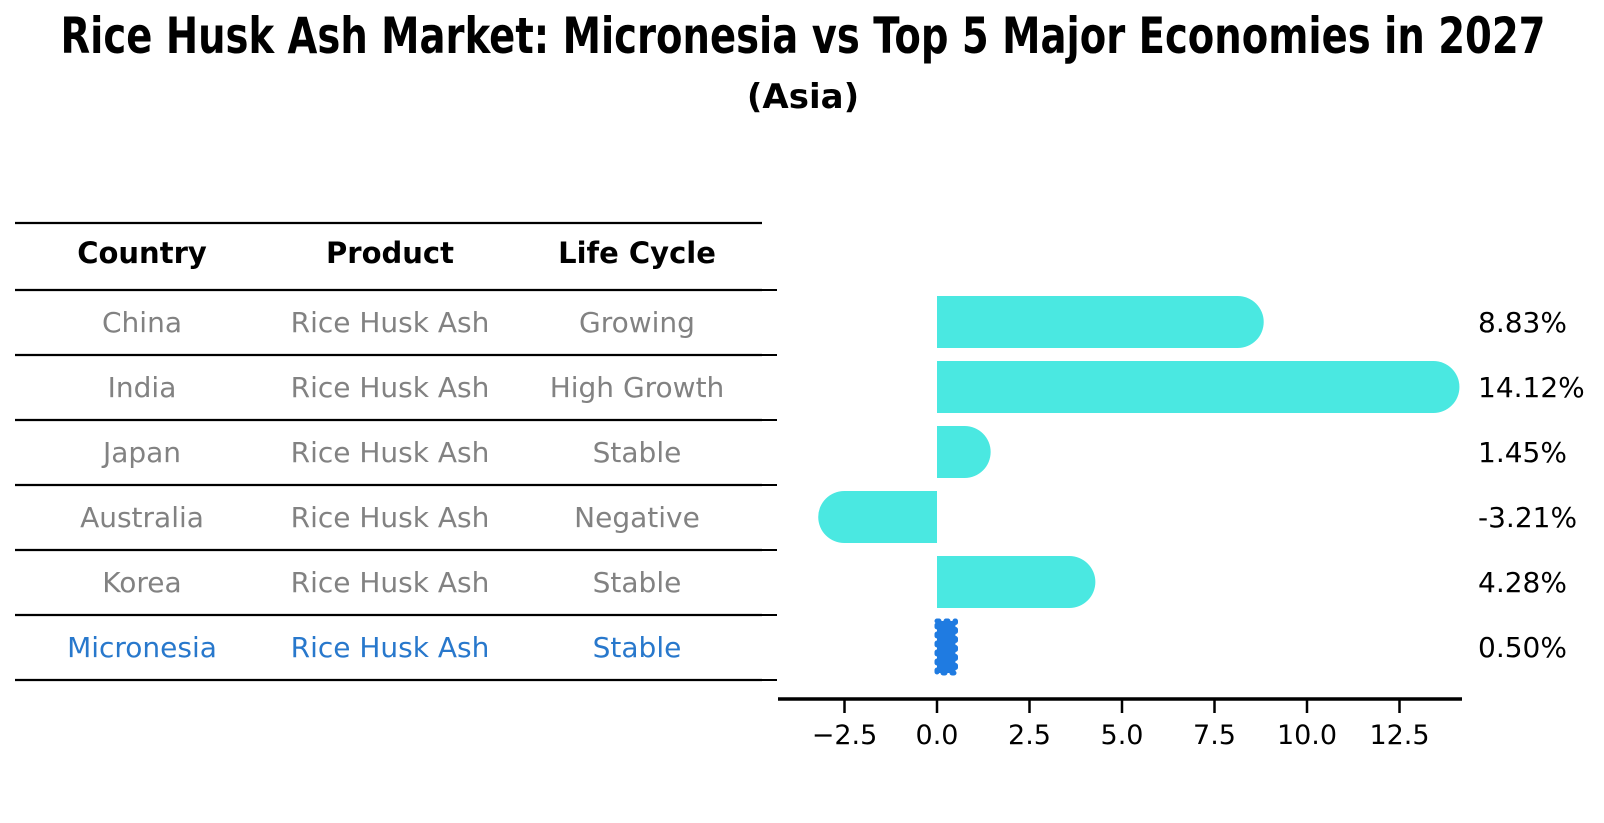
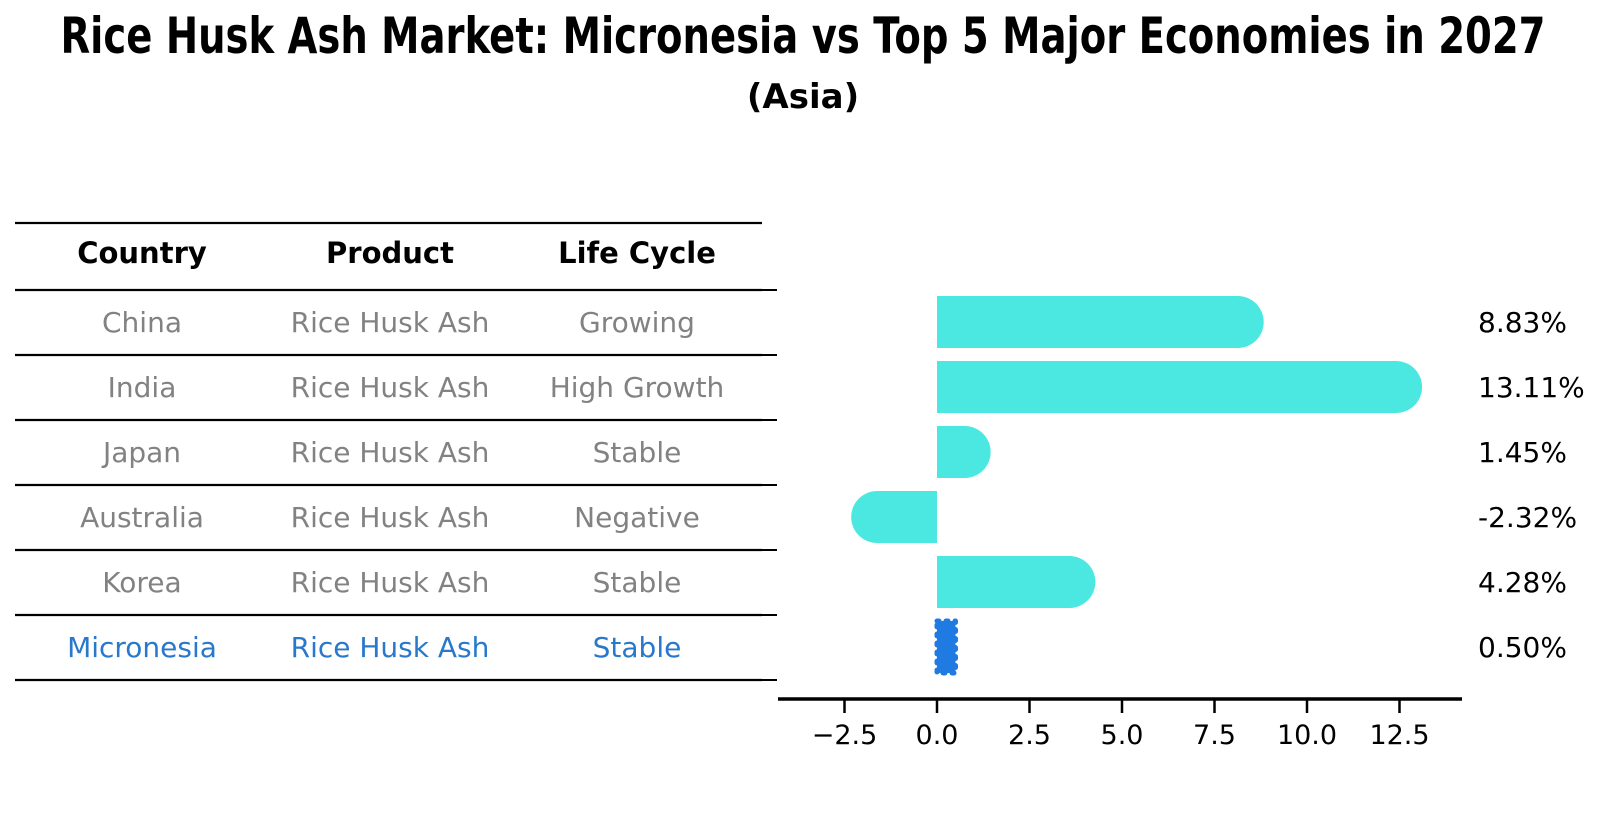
India: 14.12% -> 13.11%
Australia: -3.21% -> -2.32%
